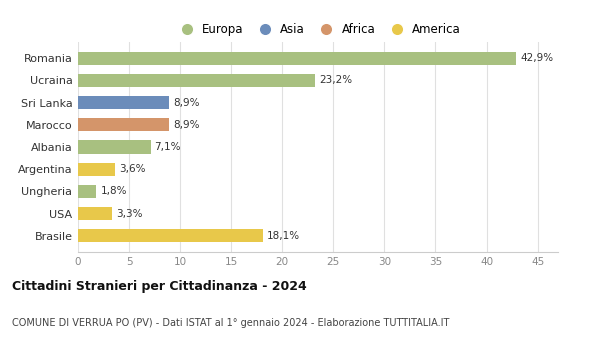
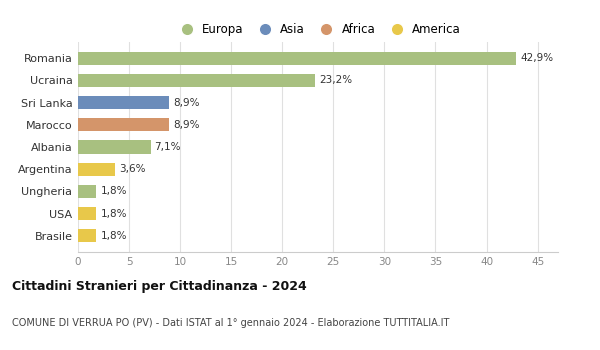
USA: 3,3% -> 1,8%
Brasile: 18,1% -> 1,8%
